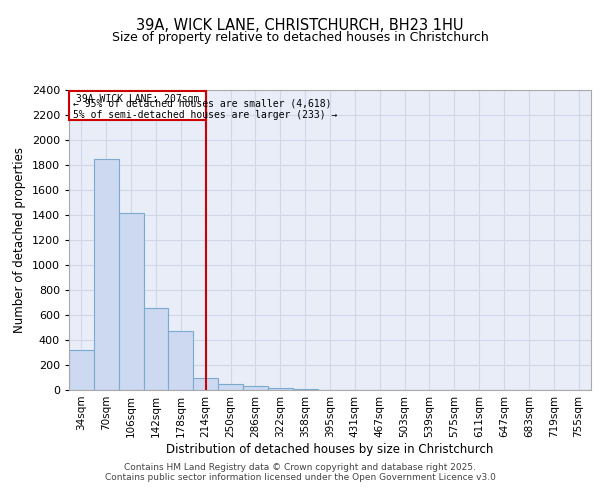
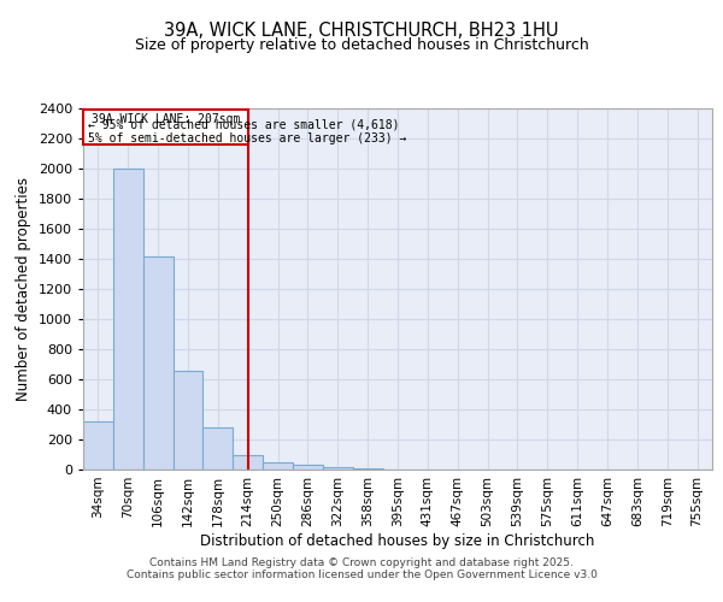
70sqm: 1850 -> 2000
178sqm: 470 -> 280
